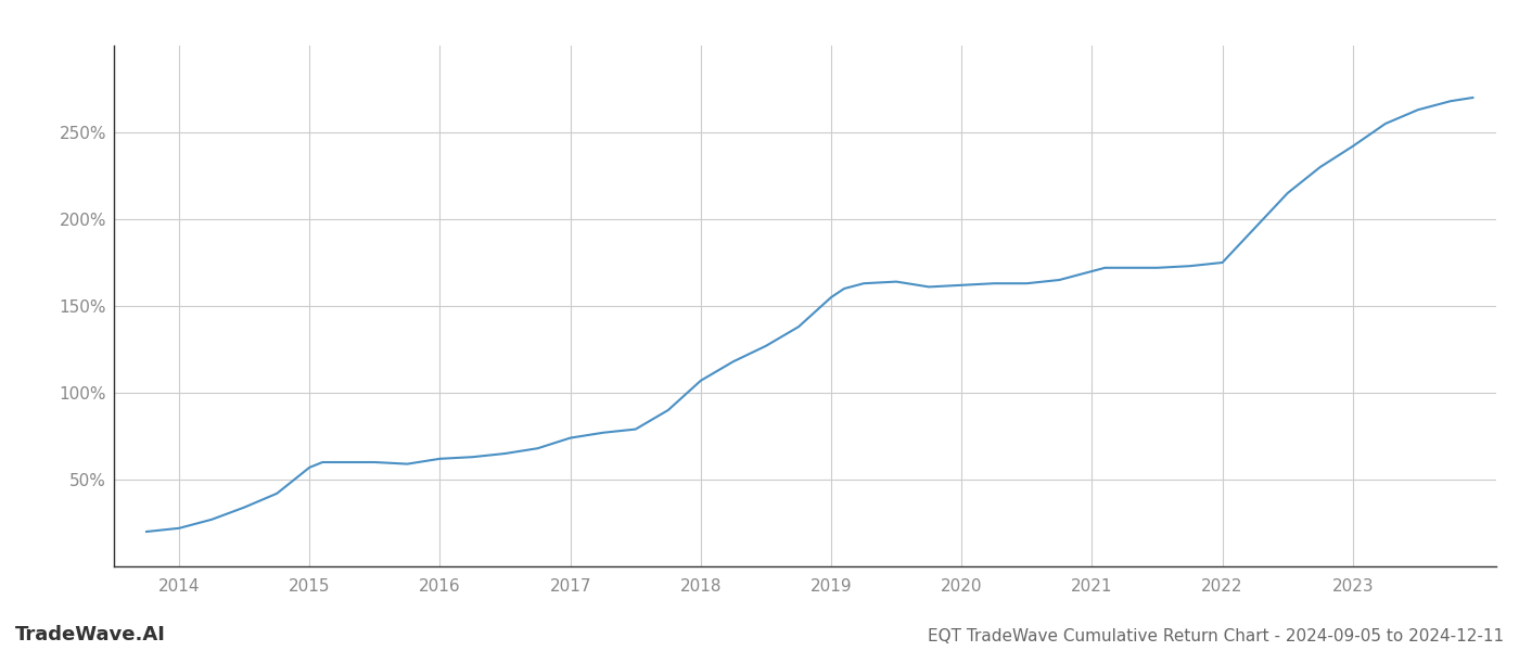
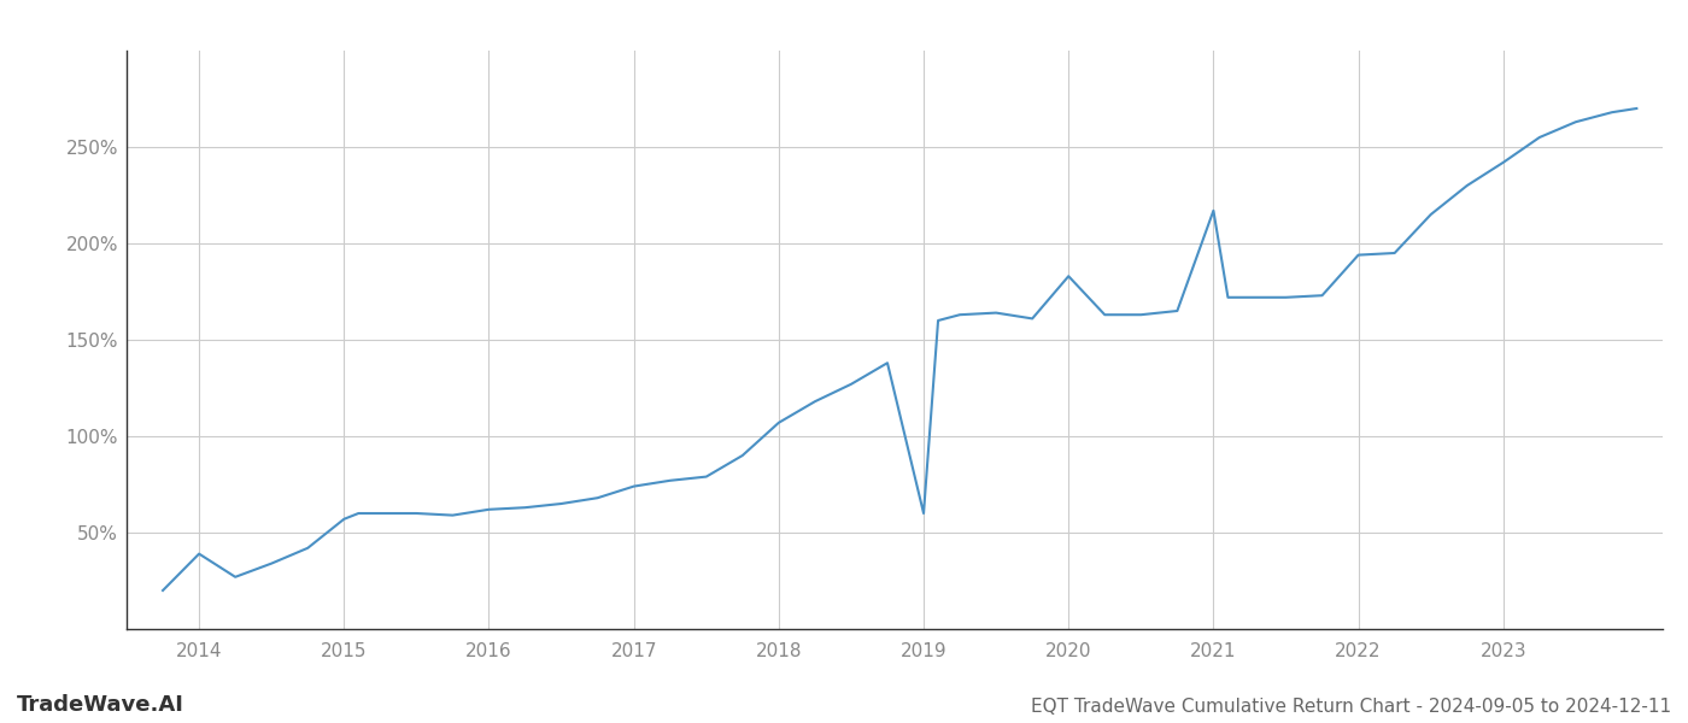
2014: 22% -> 39%
2019: 155% -> 60%
2020: 162% -> 183%
2021: 170% -> 217%
2022: 175% -> 194%
